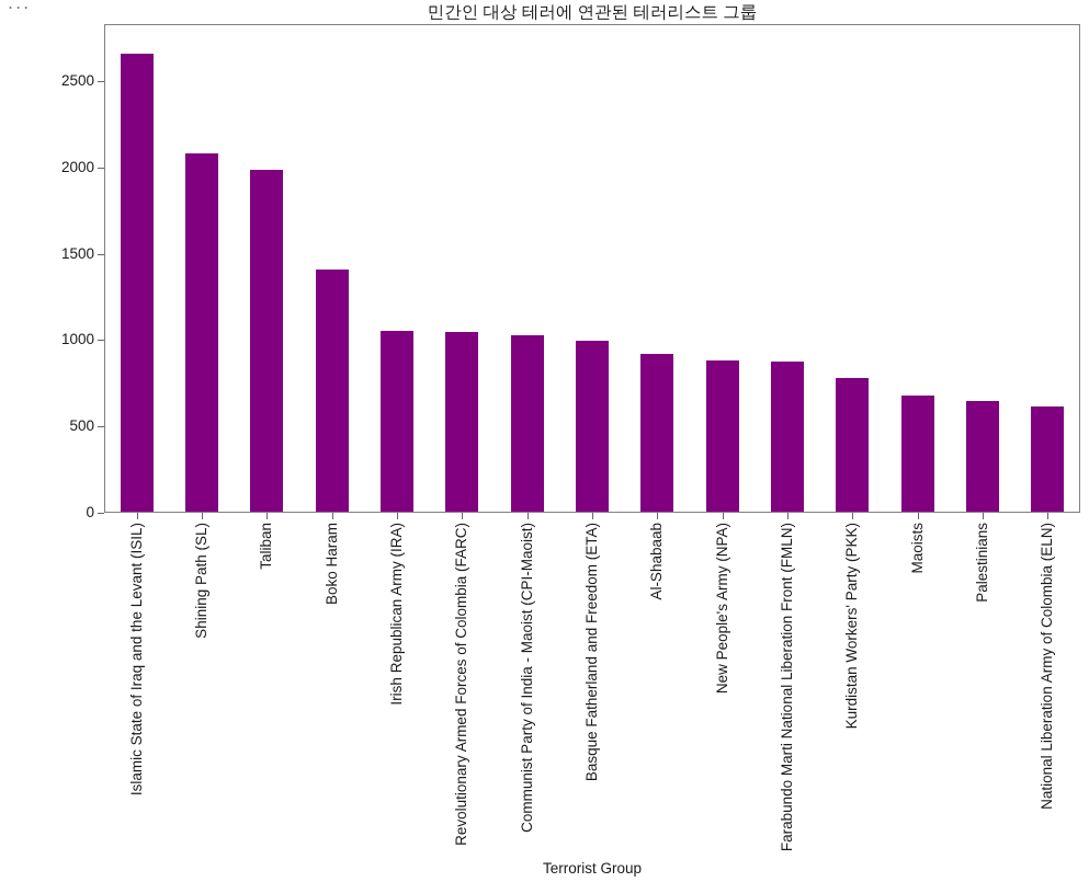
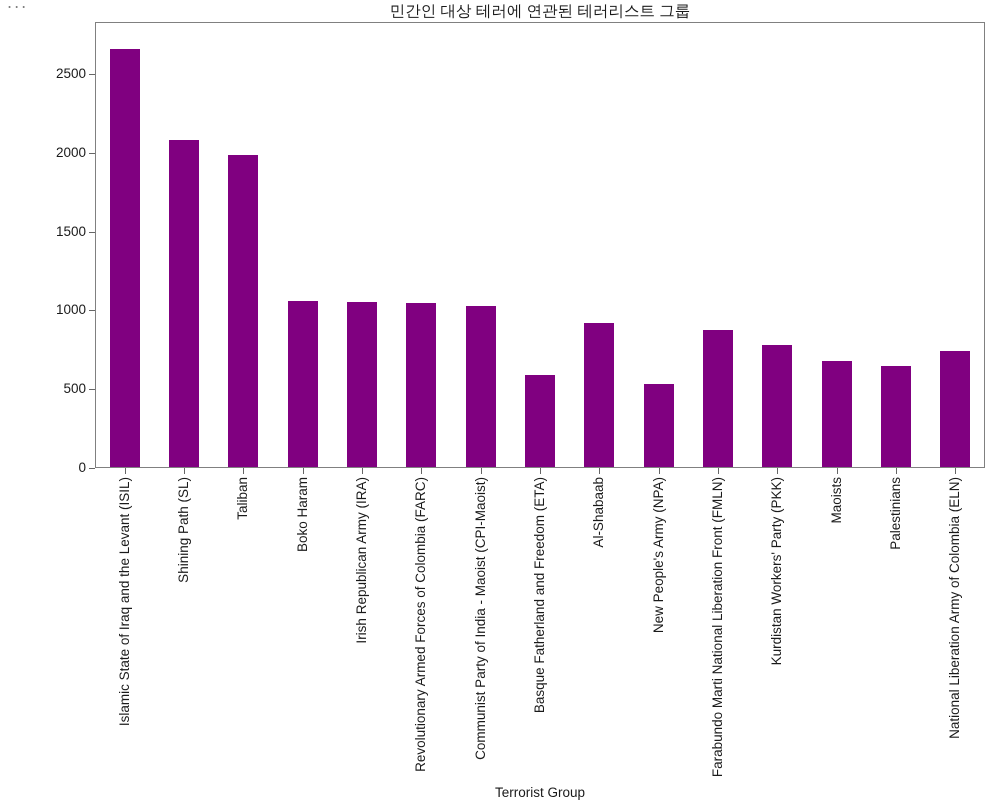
Boko Haram: 1410 -> 1060
Basque Fatherland and Freedom (ETA): 1000 -> 590
New People's Army (NPA): 880 -> 530
National Liberation Army of Colombia (ELN): 620 -> 740
